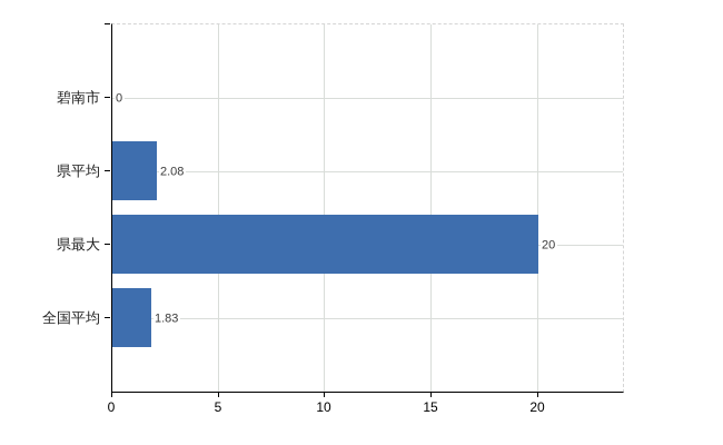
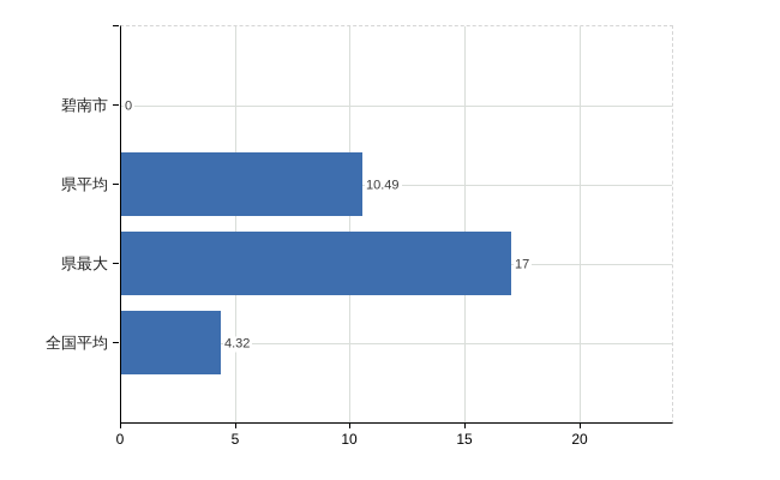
県平均: 2.08 -> 10.49
県最大: 20 -> 17
全国平均: 1.83 -> 4.32
